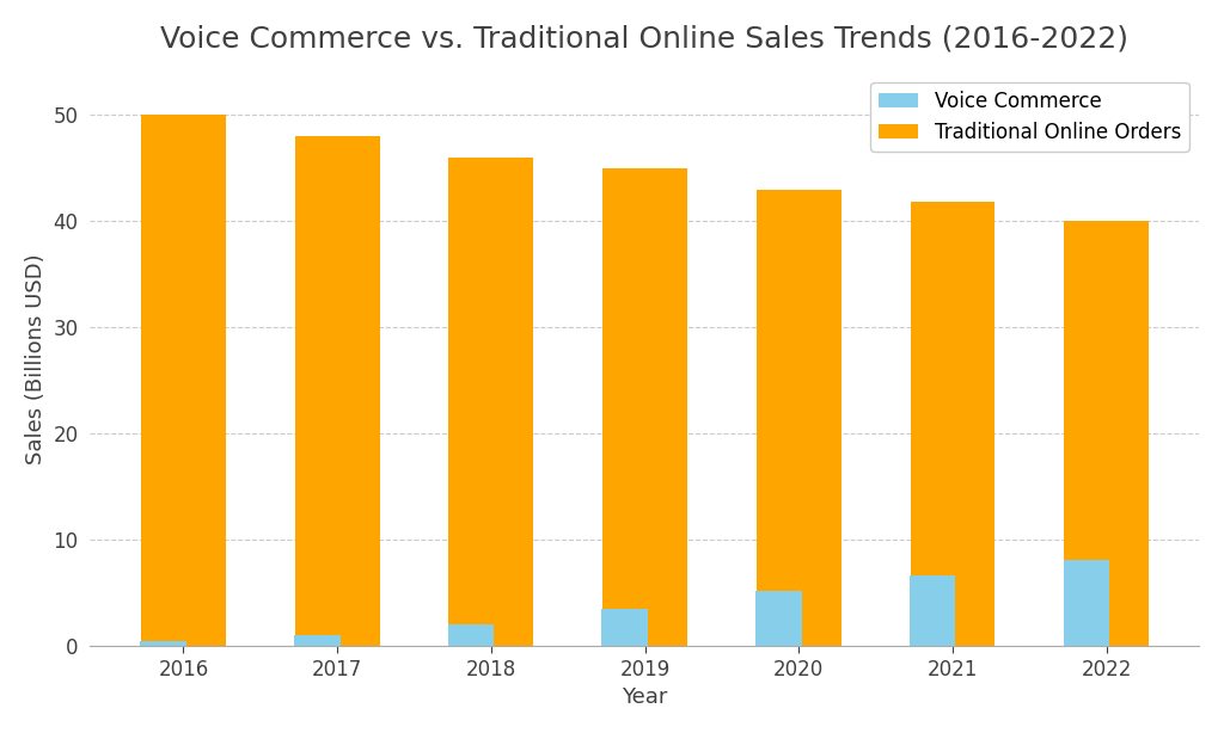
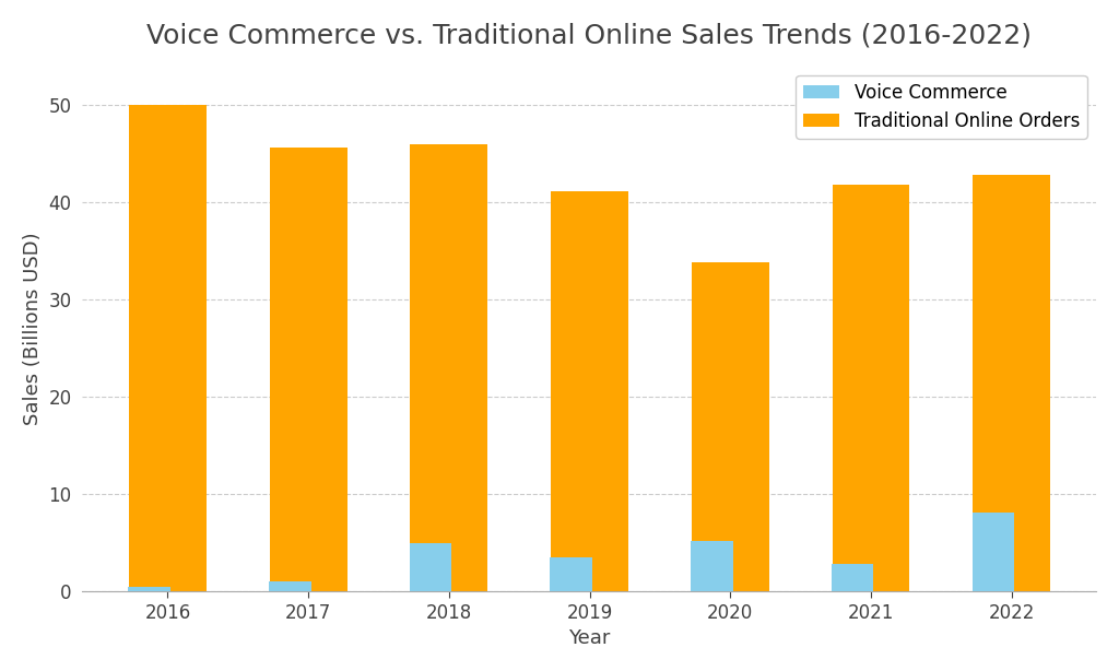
Traditional Online Orders/2017: 48.0 -> 45.6
Voice Commerce/2018: 2.0 -> 5.0
Traditional Online Orders/2019: 45.0 -> 41.2
Traditional Online Orders/2020: 43.0 -> 33.8
Voice Commerce/2021: 6.6 -> 2.8
Traditional Online Orders/2022: 40.0 -> 42.8
